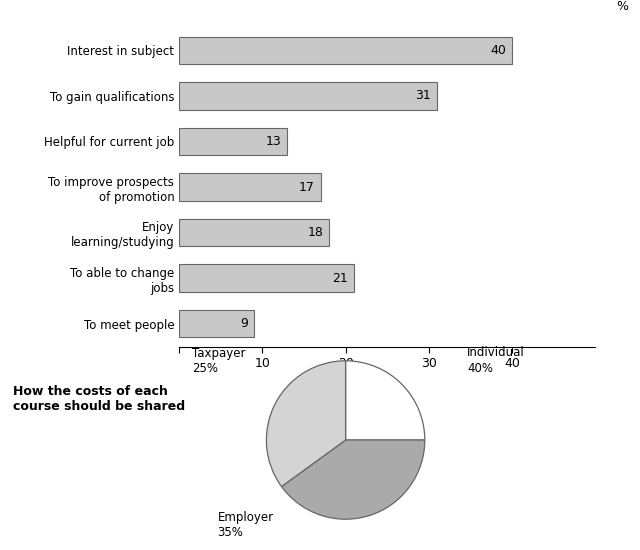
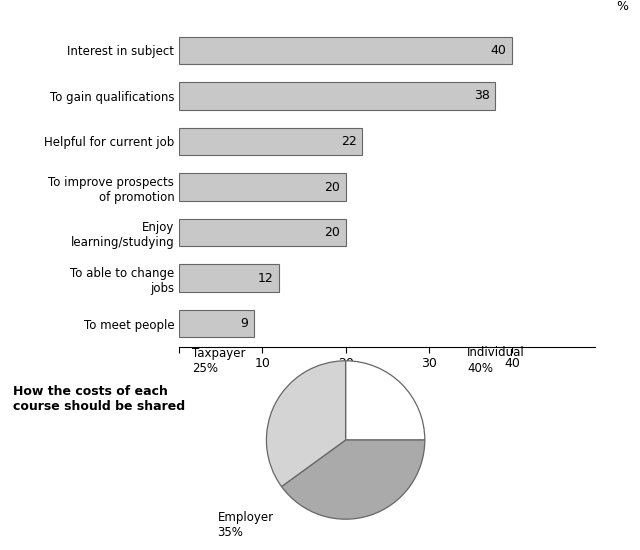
To gain qualifications: 31 -> 38
Helpful for current job: 13 -> 22
To improve prospects of promotion: 17 -> 20
Enjoy learning/studying: 18 -> 20
To able to change jobs: 21 -> 12
